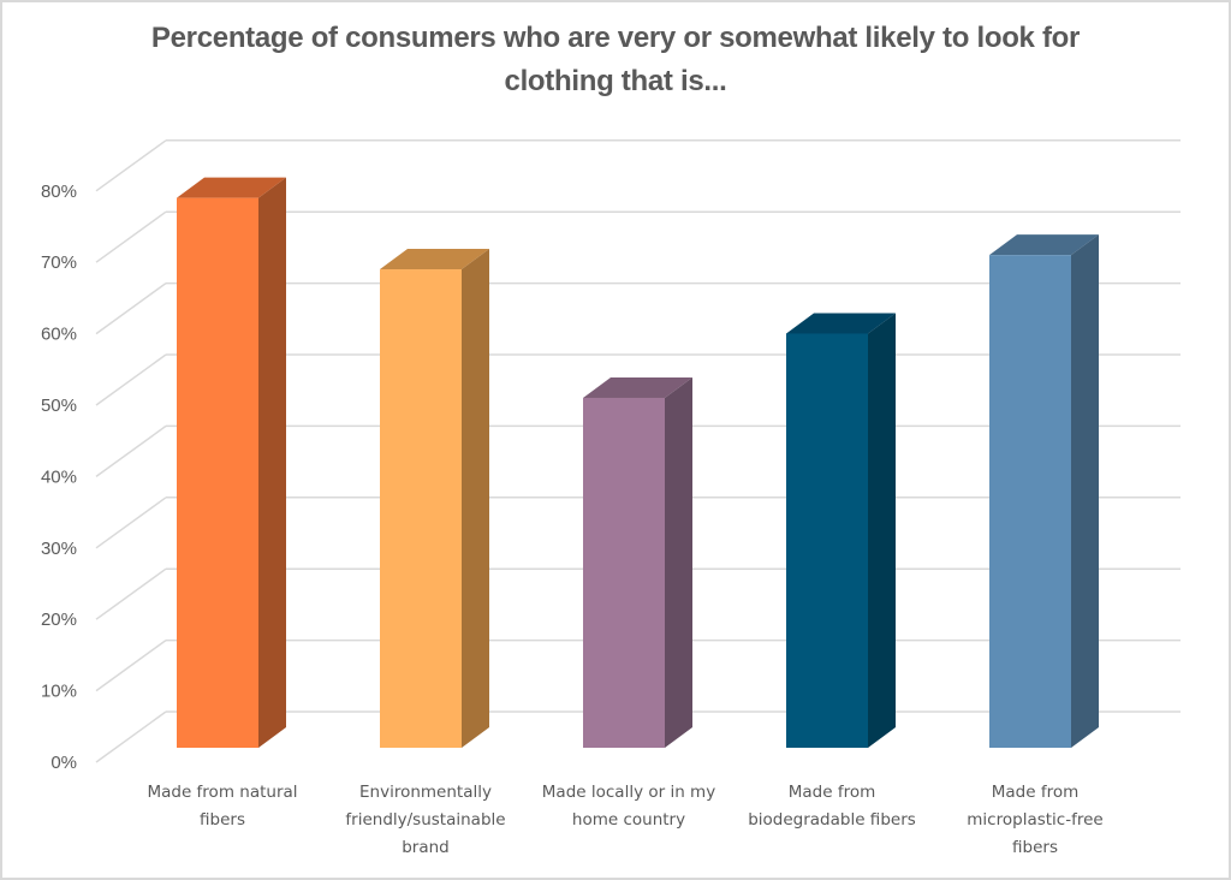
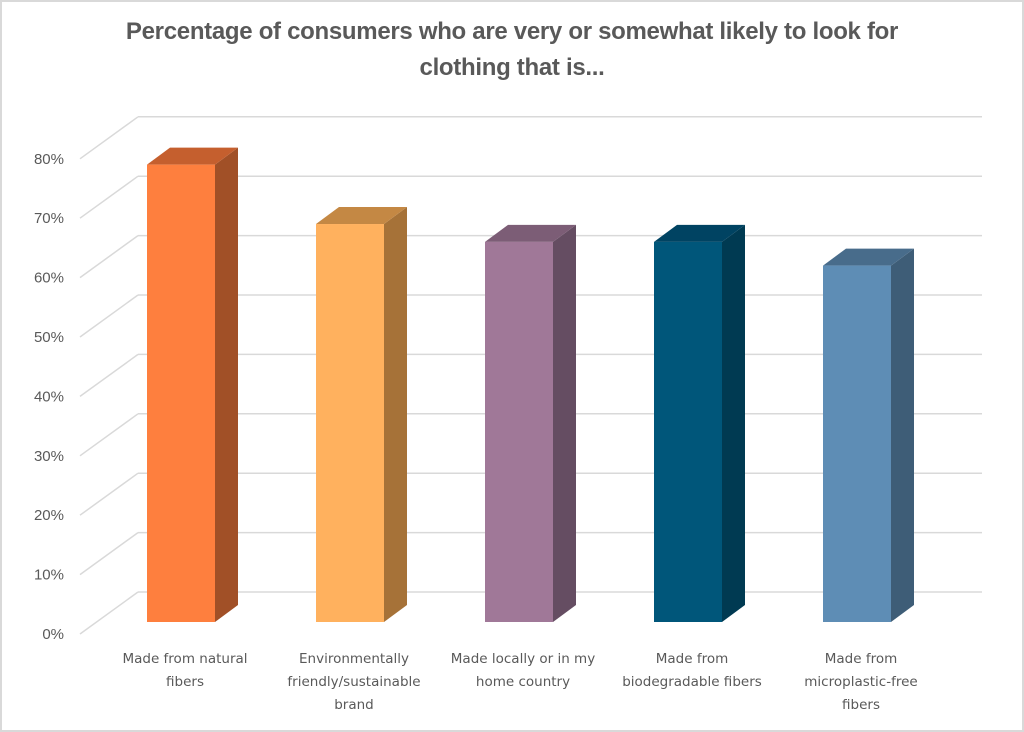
Made locally or in my home country: 49% -> 64%
Made from biodegradable fibers: 58% -> 64%
Made from microplastic-free fibers: 69% -> 60%
